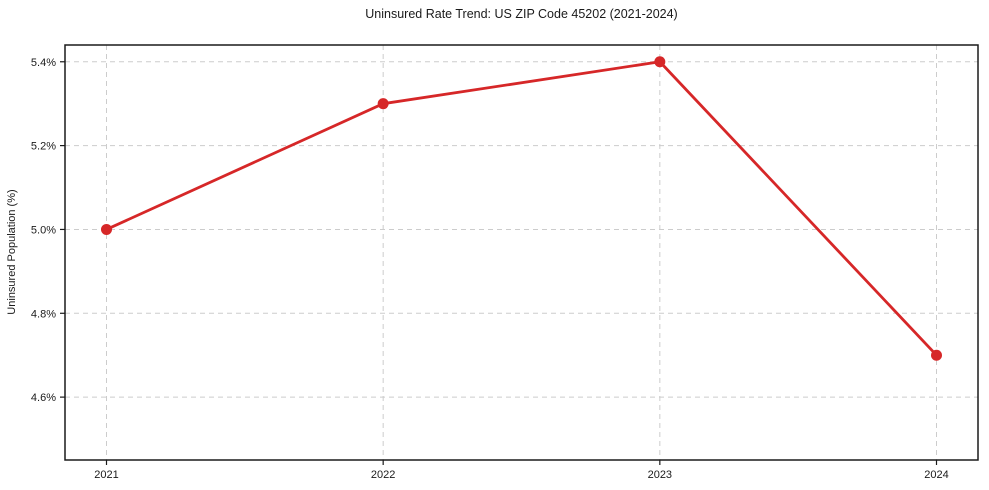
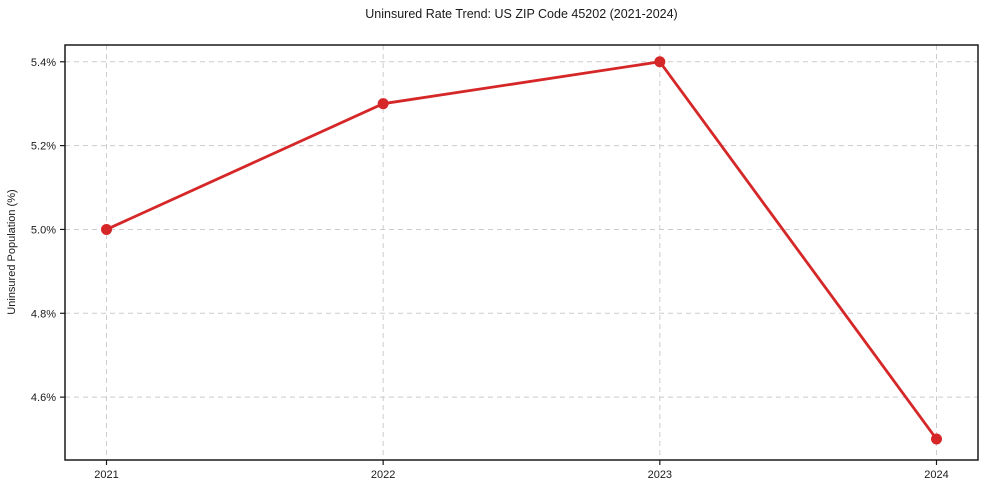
2024: 4.7% -> 4.5%
